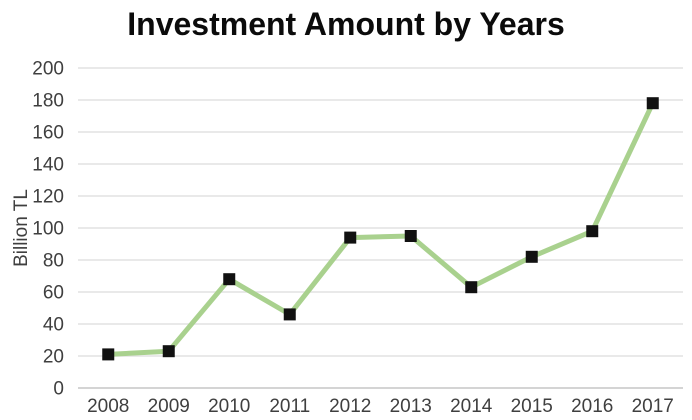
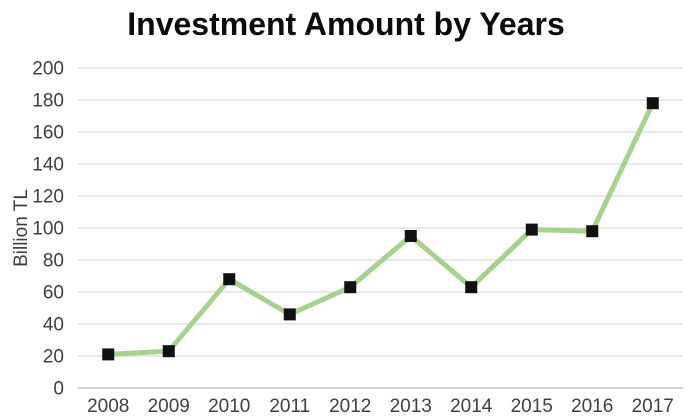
2012: 94 -> 63
2015: 82 -> 99
